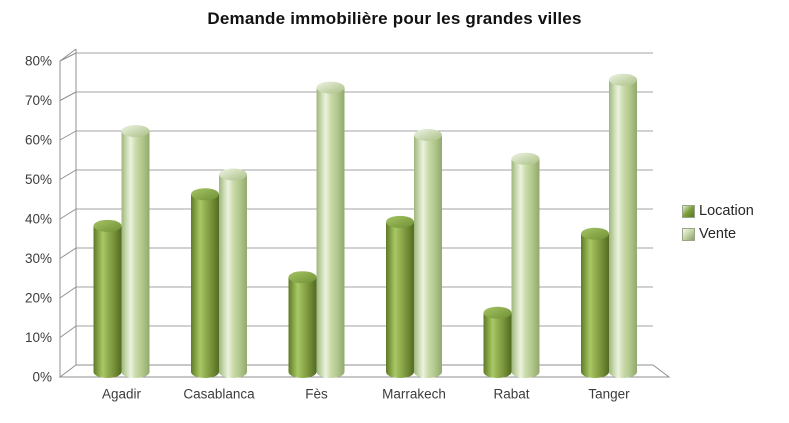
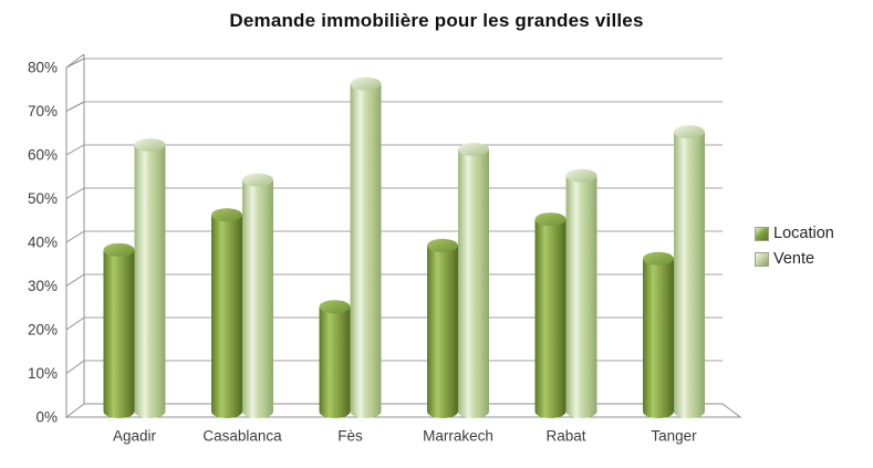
Vente/Casablanca: 50% -> 53%
Vente/Fès: 72% -> 75%
Location/Rabat: 15% -> 44%
Vente/Tanger: 74% -> 64%
